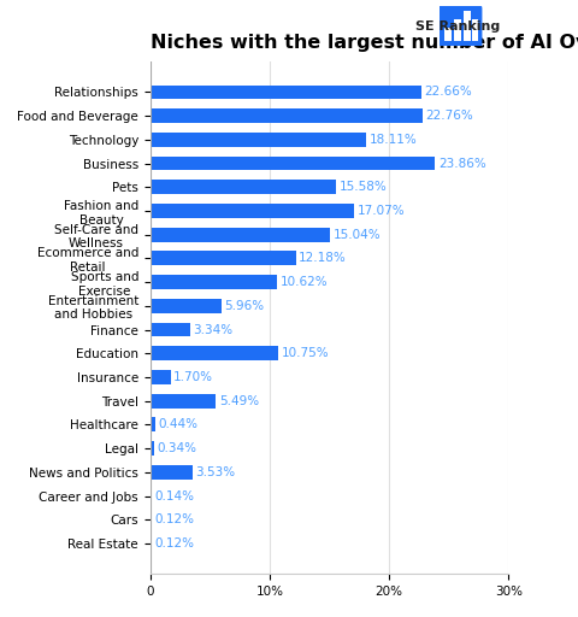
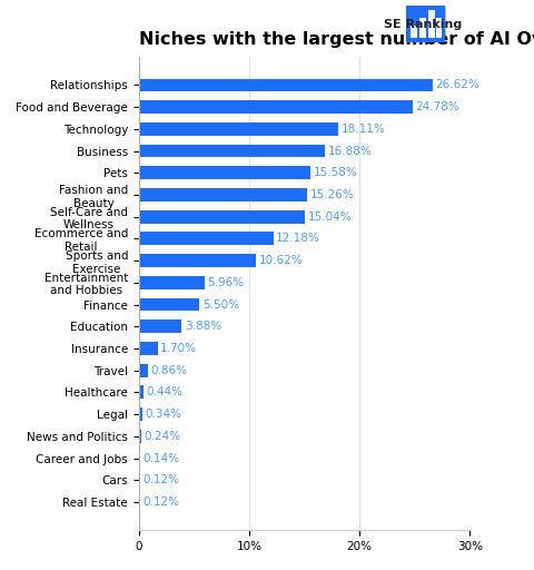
Relationships: 22.66% -> 26.62%
Food and Beverage: 22.76% -> 24.78%
Business: 23.86% -> 16.88%
Fashion and Beauty: 17.07% -> 15.26%
Finance: 3.34% -> 5.50%
Education: 10.75% -> 3.88%
Travel: 5.49% -> 0.86%
News and Politics: 3.53% -> 0.24%
